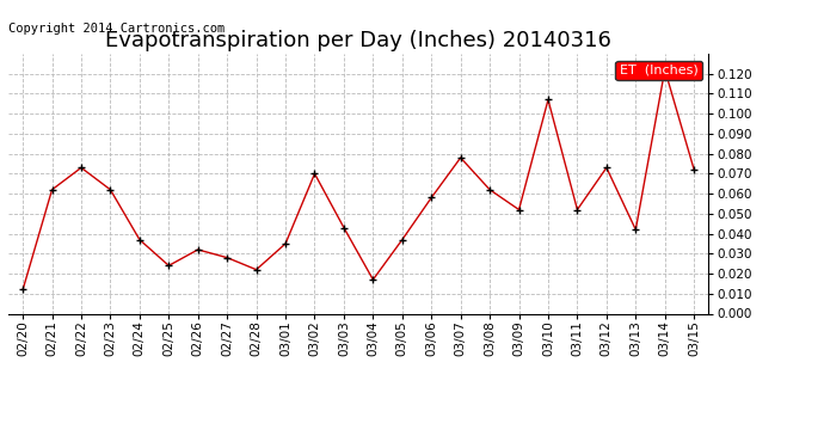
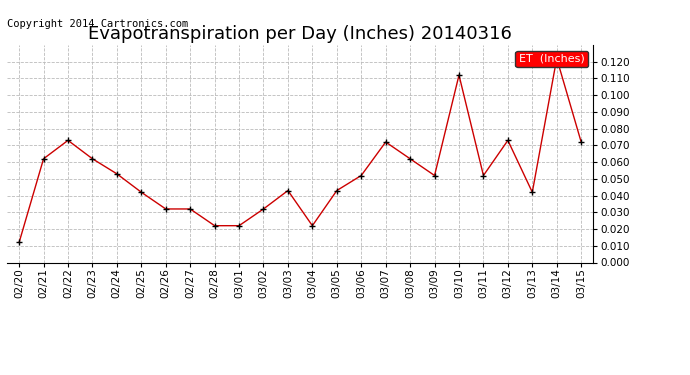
02/24: 0.037 -> 0.053
02/25: 0.024 -> 0.042
02/27: 0.028 -> 0.032
03/01: 0.035 -> 0.022
03/02: 0.070 -> 0.032
03/04: 0.017 -> 0.022
03/05: 0.037 -> 0.043
03/06: 0.058 -> 0.052
03/07: 0.078 -> 0.072
03/10: 0.107 -> 0.112
